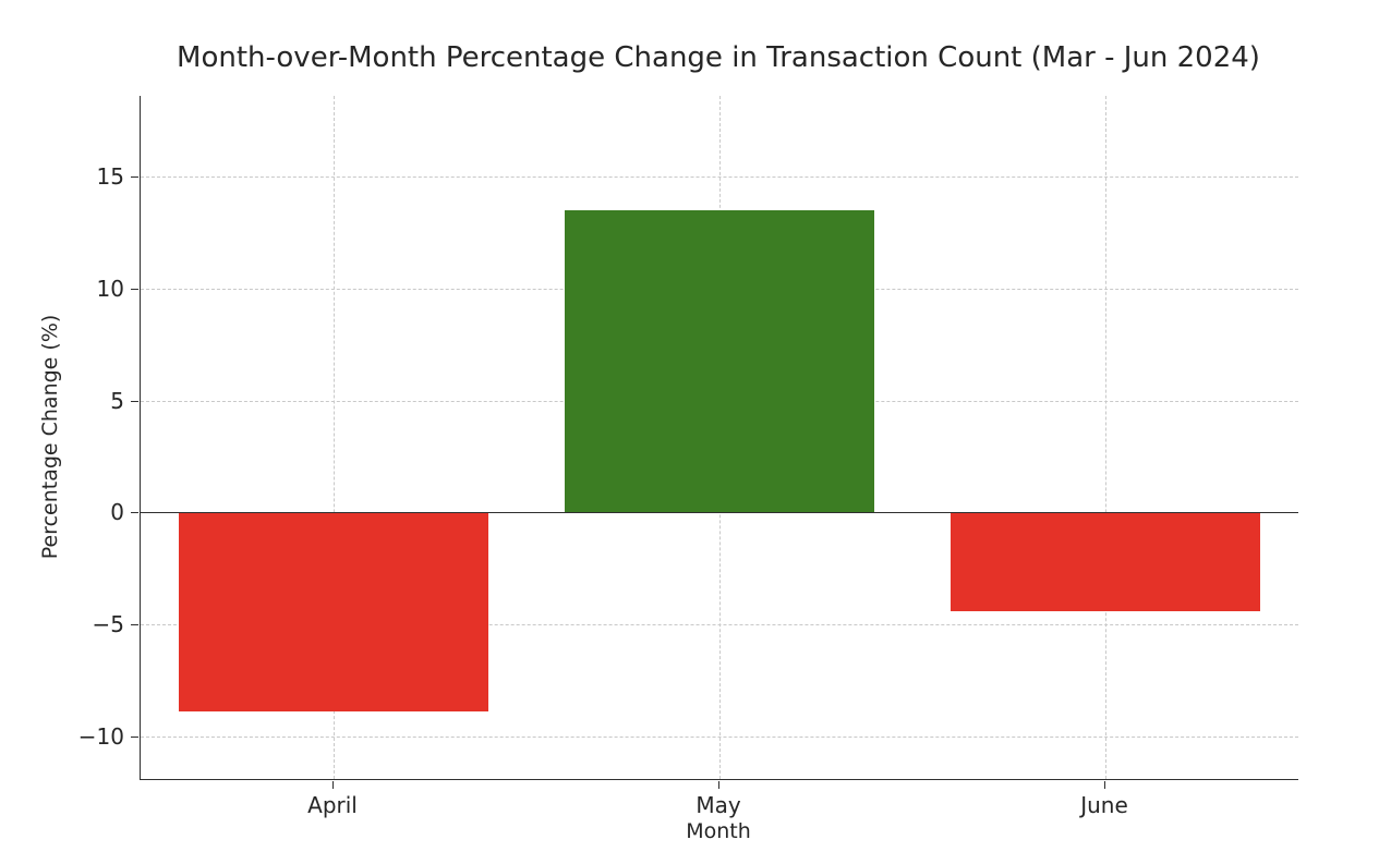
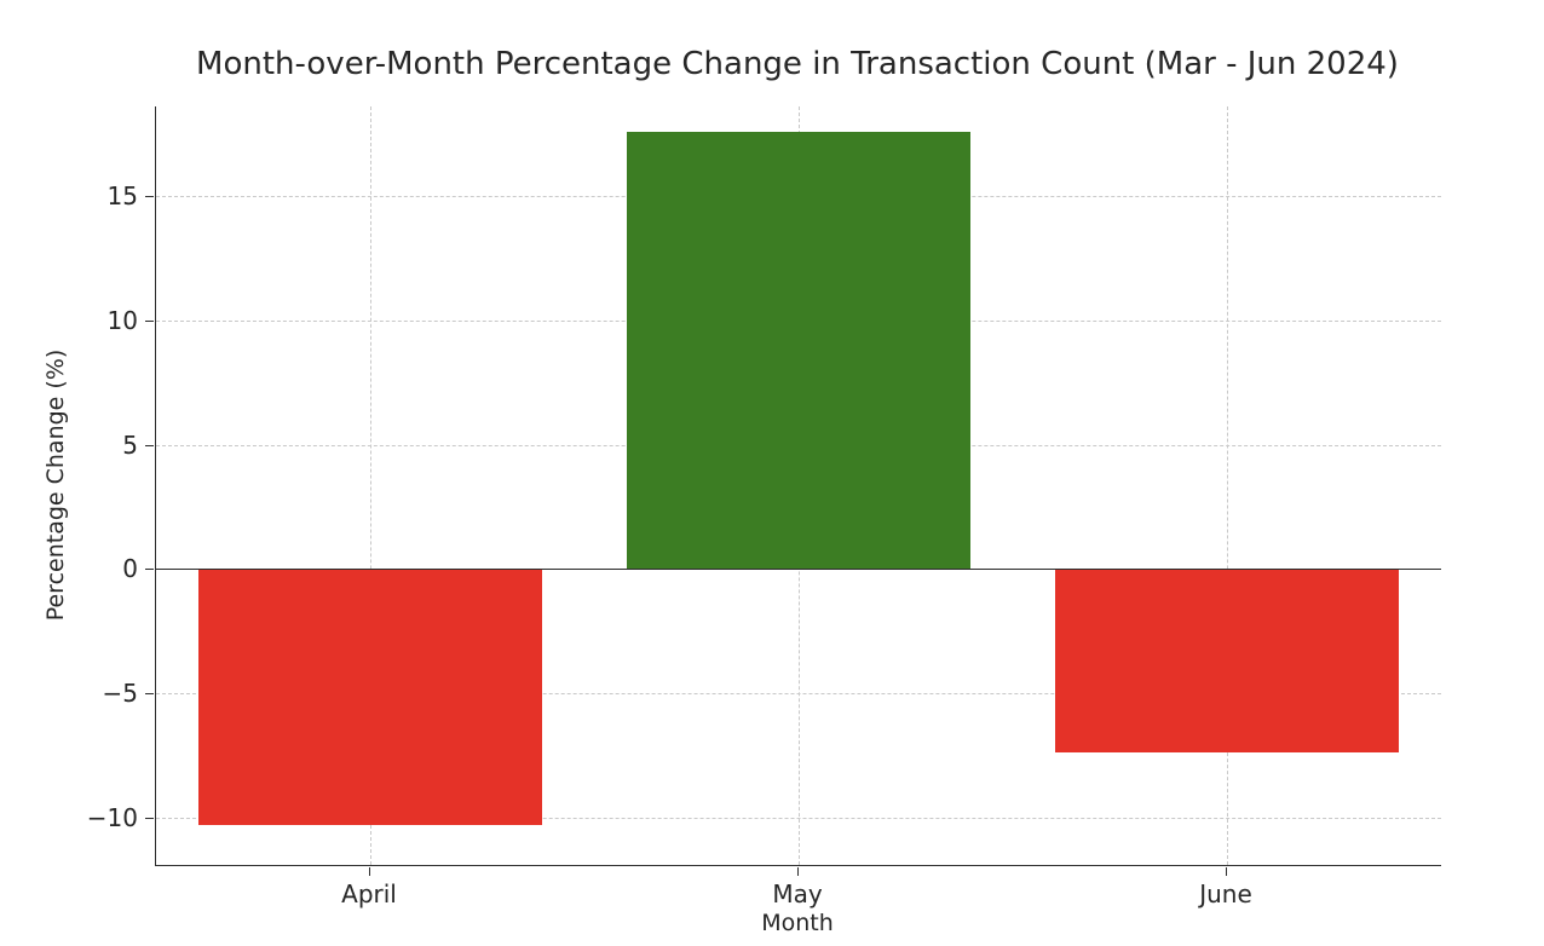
April: -8.9 -> -10.3
May: 13.5 -> 17.6
June: -4.4 -> -7.4
